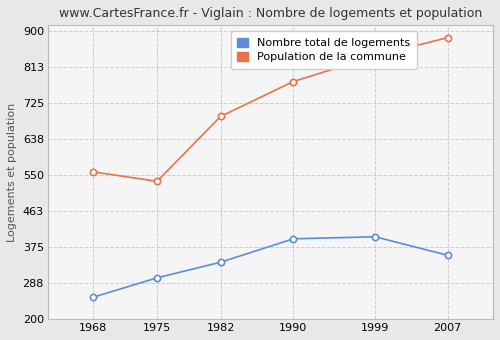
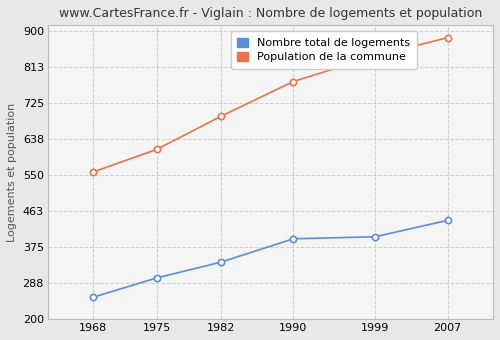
Population de la commune/1975: 535 -> 613
Nombre total de logements/2007: 355 -> 440
